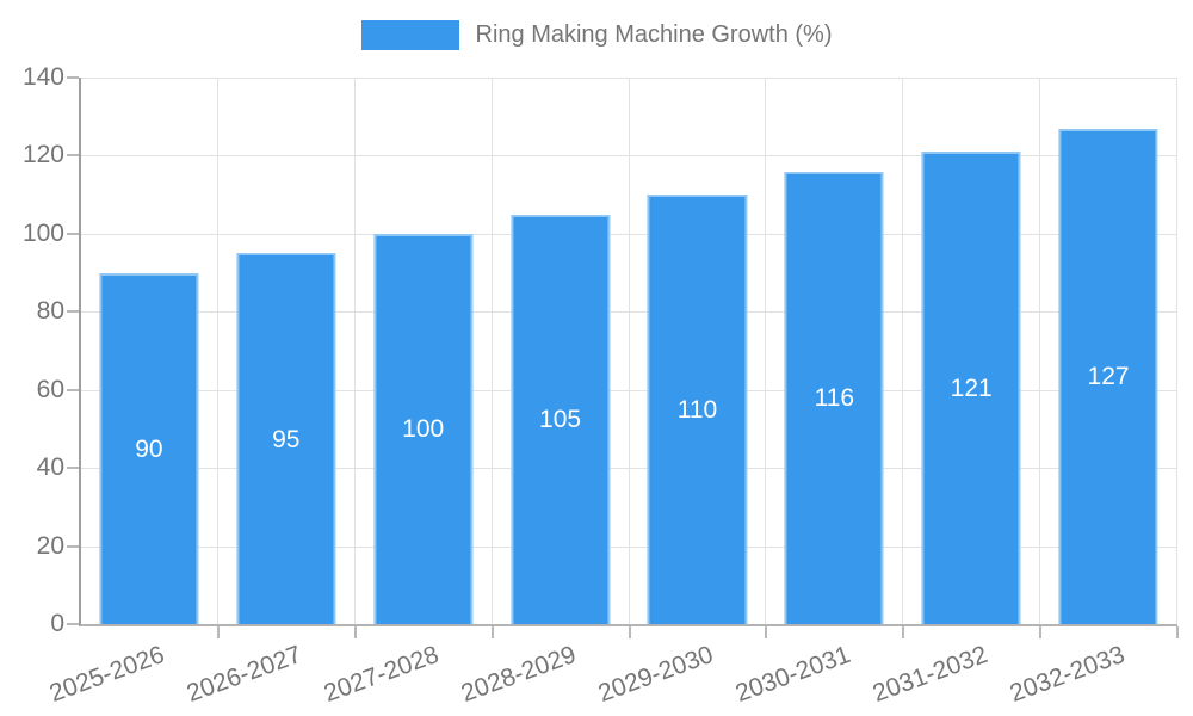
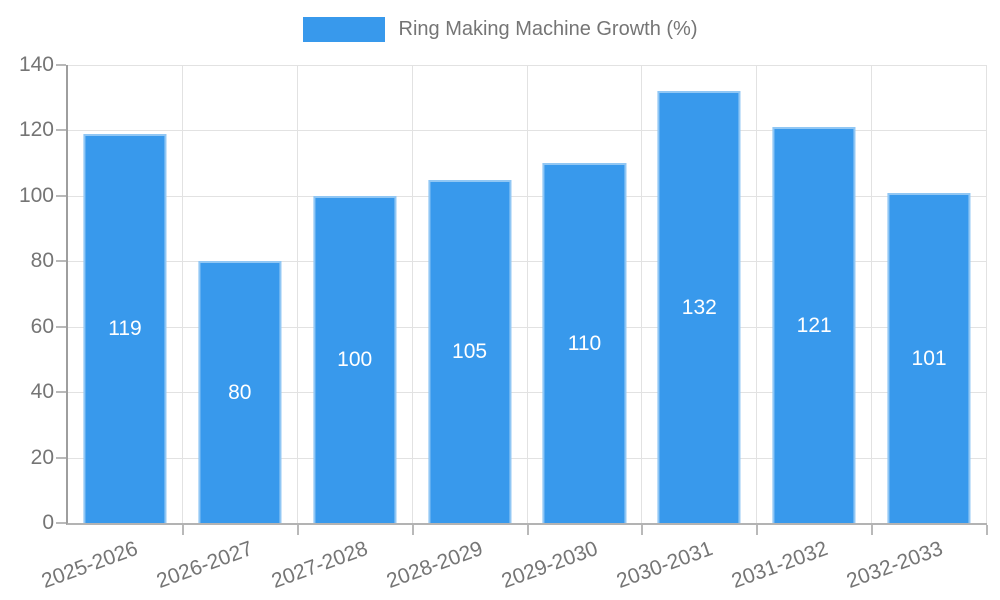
2025-2026: 90 -> 119
2026-2027: 95 -> 80
2030-2031: 116 -> 132
2032-2033: 127 -> 101
